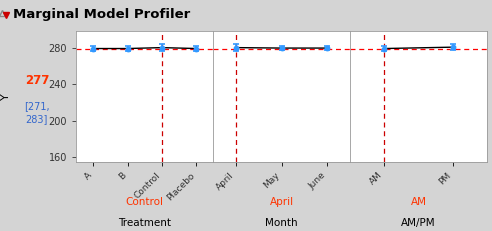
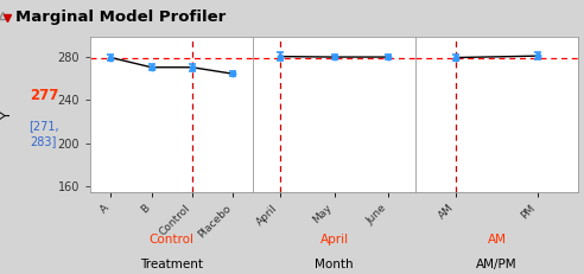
B: 279 -> 270
Control: 280 -> 270
Placebo: 279 -> 264
